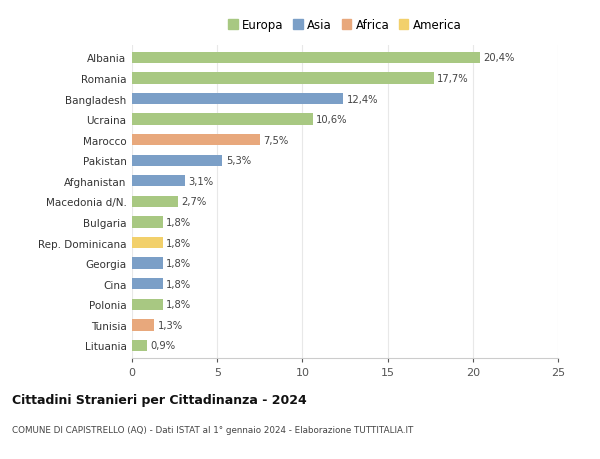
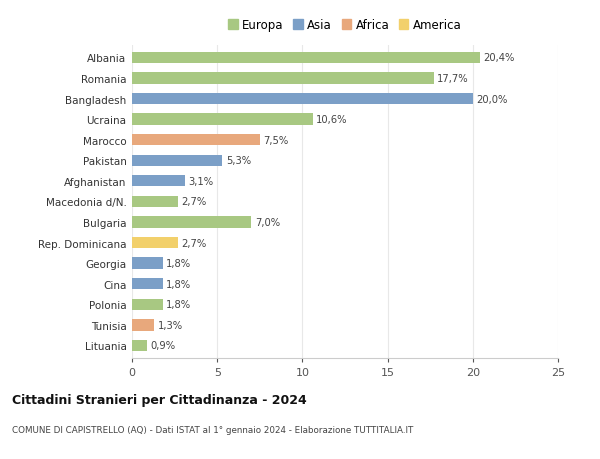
Bangladesh: 12,4% -> 20,0%
Bulgaria: 1,8% -> 7,0%
Rep. Dominicana: 1,8% -> 2,7%
